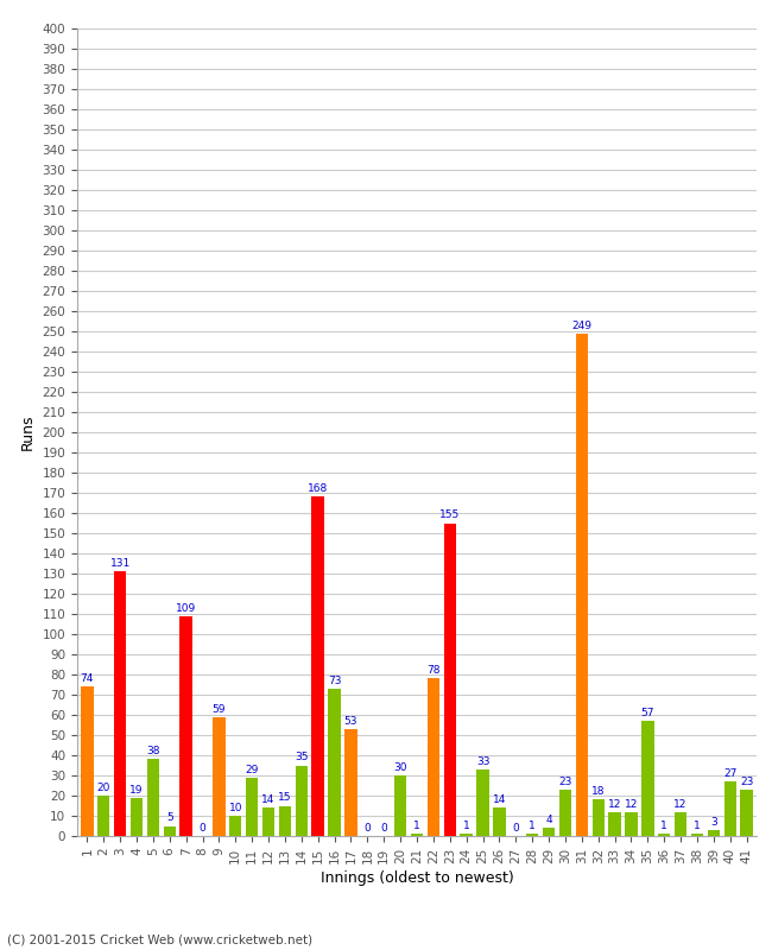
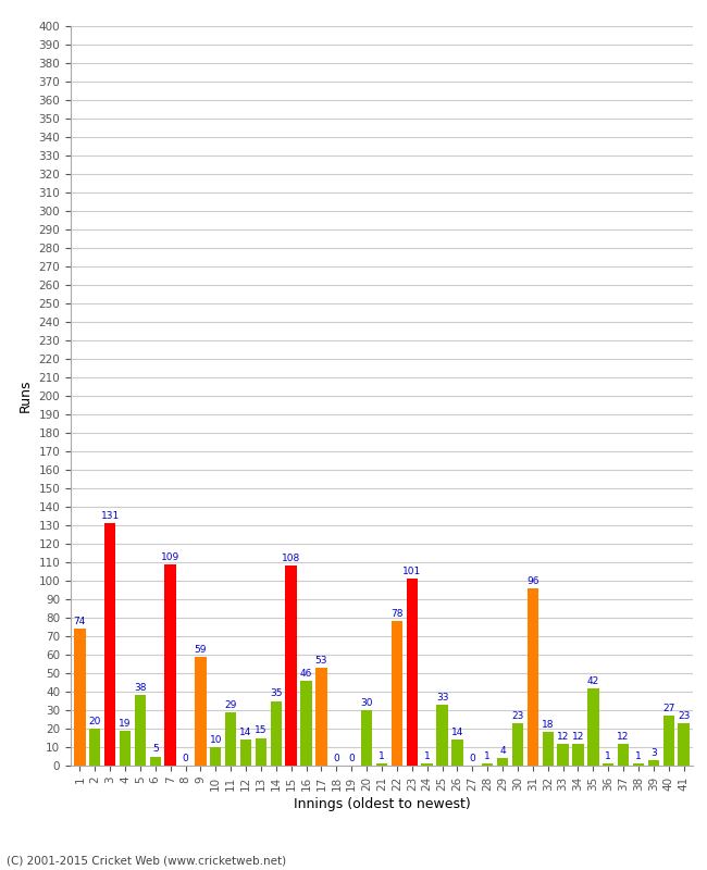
15: 168 -> 108
16: 73 -> 46
23: 155 -> 101
31: 249 -> 96
35: 57 -> 42
